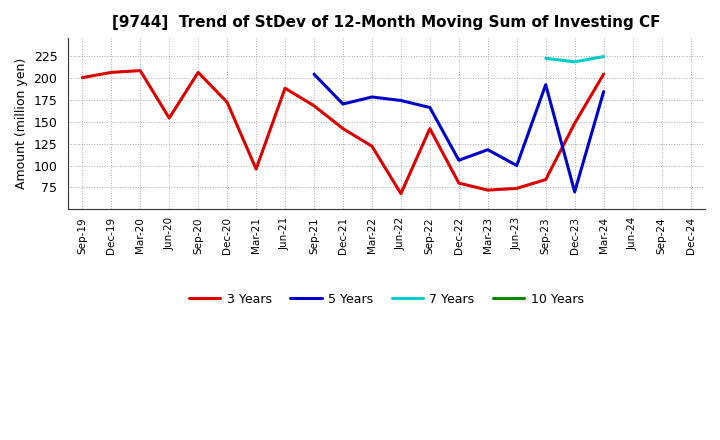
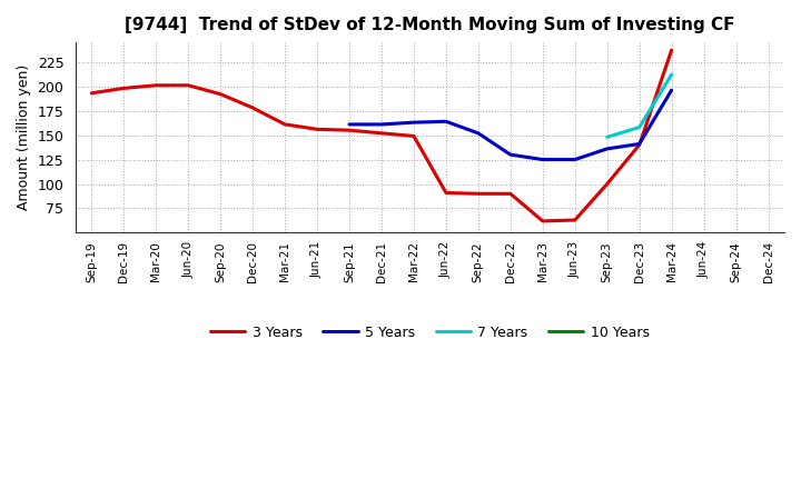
3 Years/Sep-19: 200 -> 193
3 Years/Dec-19: 206 -> 198
3 Years/Mar-20: 208 -> 201
3 Years/Jun-20: 154 -> 201
3 Years/Sep-20: 206 -> 192
3 Years/Dec-20: 172 -> 178
3 Years/Mar-21: 96 -> 161
3 Years/Jun-21: 188 -> 156
3 Years/Sep-21: 168 -> 155
5 Years/Sep-21: 204 -> 161
3 Years/Dec-21: 142 -> 152
5 Years/Dec-21: 170 -> 161
3 Years/Mar-22: 122 -> 149
5 Years/Mar-22: 178 -> 163
3 Years/Jun-22: 68 -> 91
5 Years/Jun-22: 174 -> 164
3 Years/Sep-22: 142 -> 90
5 Years/Sep-22: 166 -> 152
3 Years/Dec-22: 80 -> 90
5 Years/Dec-22: 106 -> 130
3 Years/Mar-23: 72 -> 62
5 Years/Mar-23: 118 -> 125
3 Years/Jun-23: 74 -> 63
5 Years/Jun-23: 100 -> 125
3 Years/Sep-23: 84 -> 100
5 Years/Sep-23: 192 -> 136
7 Years/Sep-23: 222 -> 148
3 Years/Dec-23: 148 -> 140
5 Years/Dec-23: 70 -> 141
7 Years/Dec-23: 218 -> 158
3 Years/Mar-24: 204 -> 237
5 Years/Mar-24: 184 -> 196
7 Years/Mar-24: 224 -> 212
